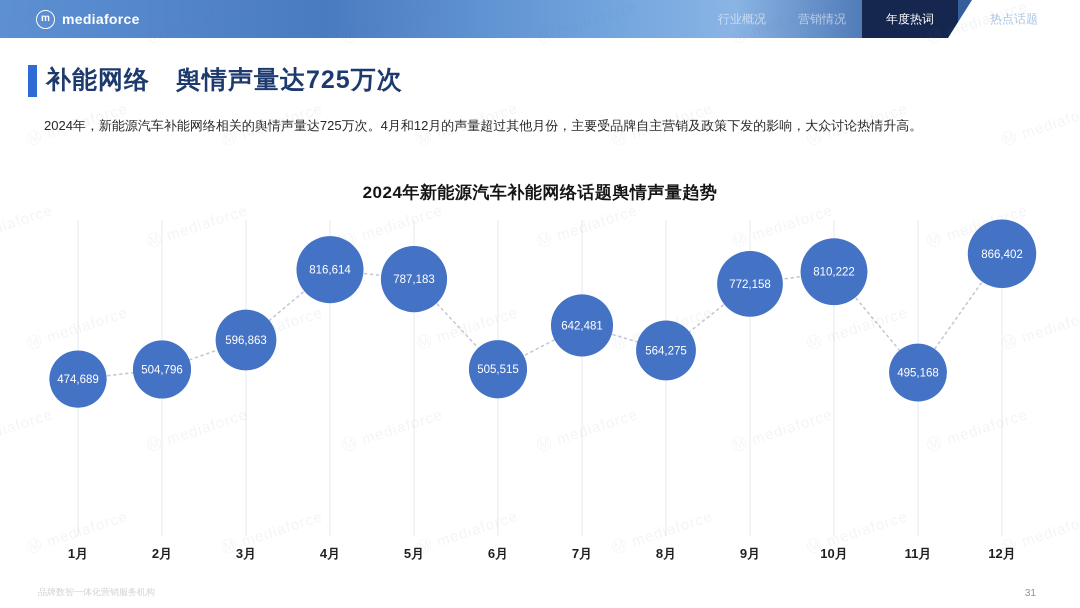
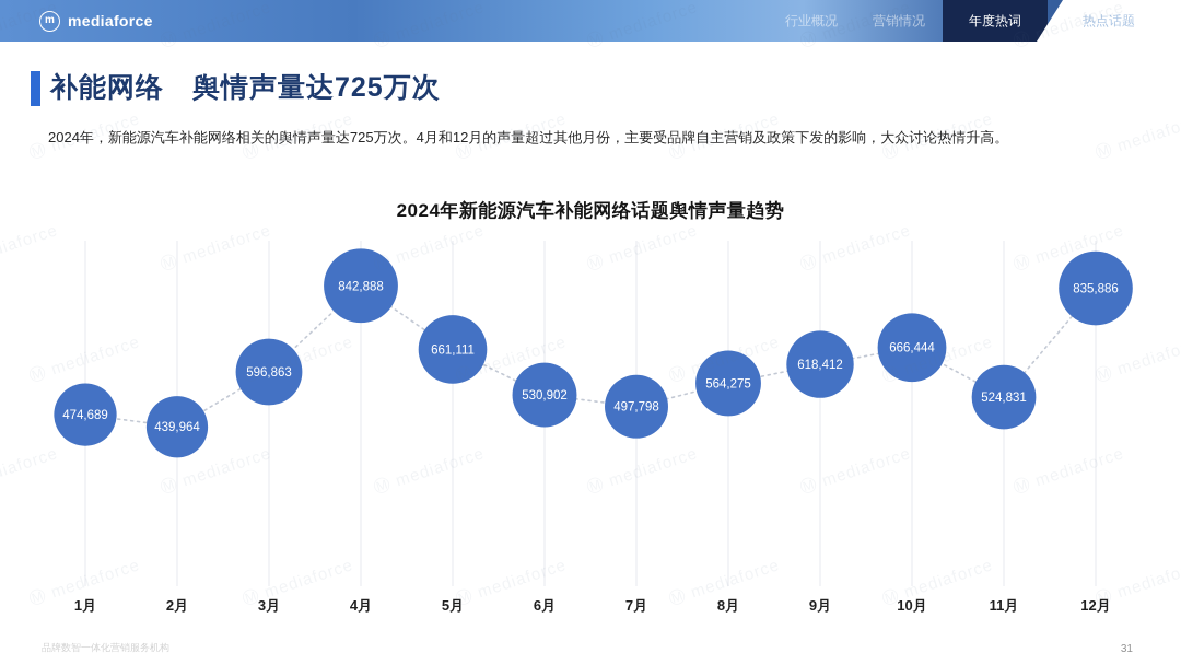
2月: 504,796 -> 439,964
4月: 816,614 -> 842,888
5月: 787,183 -> 661,111
6月: 505,515 -> 530,902
7月: 642,481 -> 497,798
9月: 772,158 -> 618,412
10月: 810,222 -> 666,444
11月: 495,168 -> 524,831
12月: 866,402 -> 835,886
